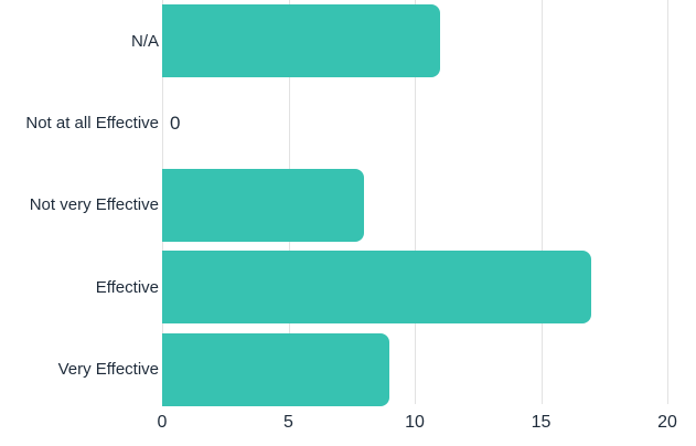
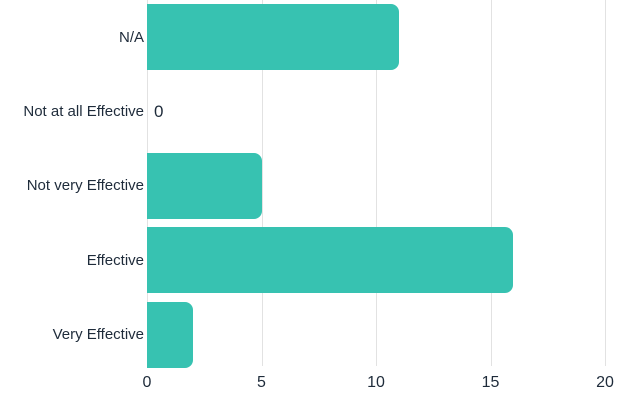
Not very Effective: 8 -> 5
Effective: 17 -> 16
Very Effective: 9 -> 2
